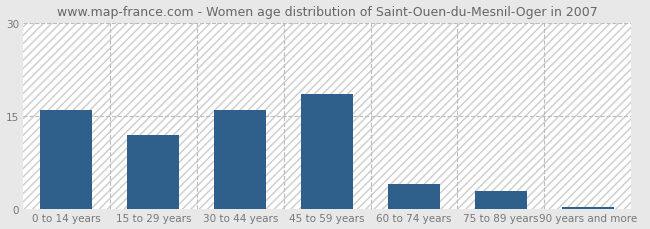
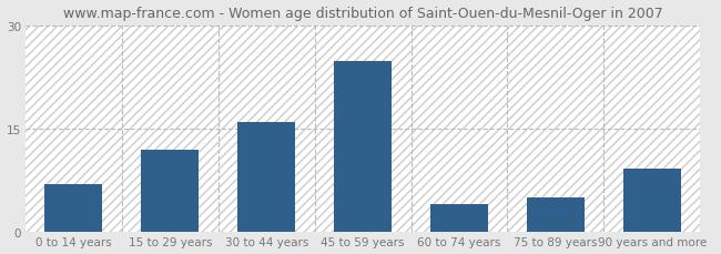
0 to 14 years: 16.0 -> 7.0
45 to 59 years: 18.5 -> 24.8
75 to 89 years: 3.0 -> 5.0
90 years and more: 0.3 -> 9.2
